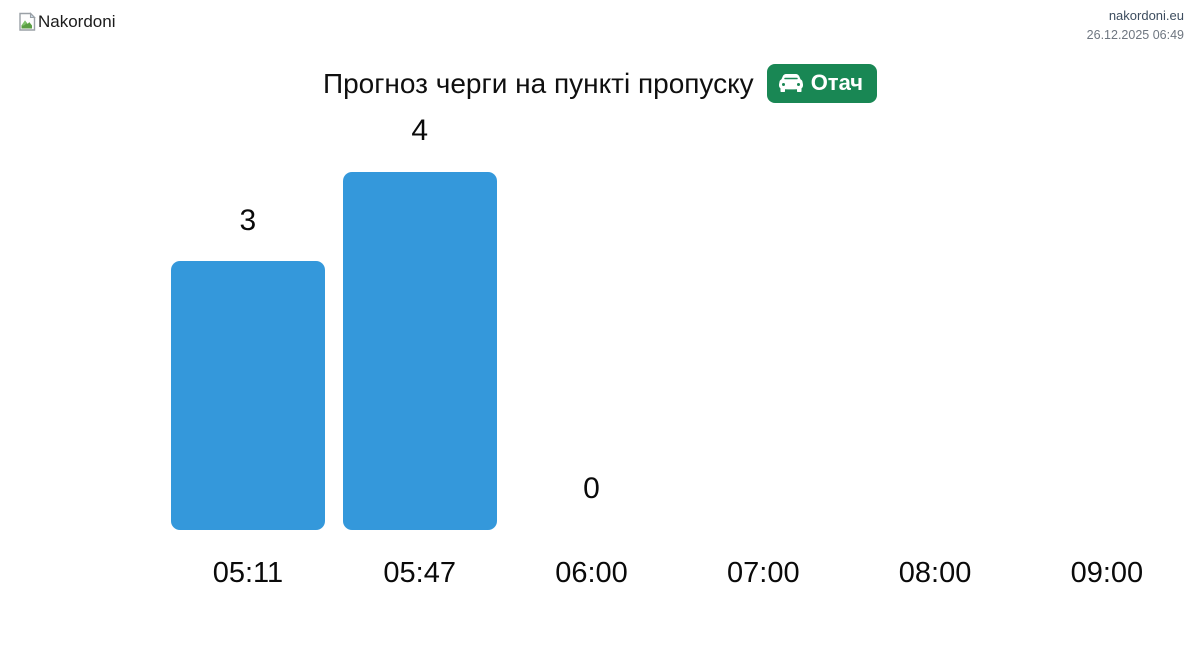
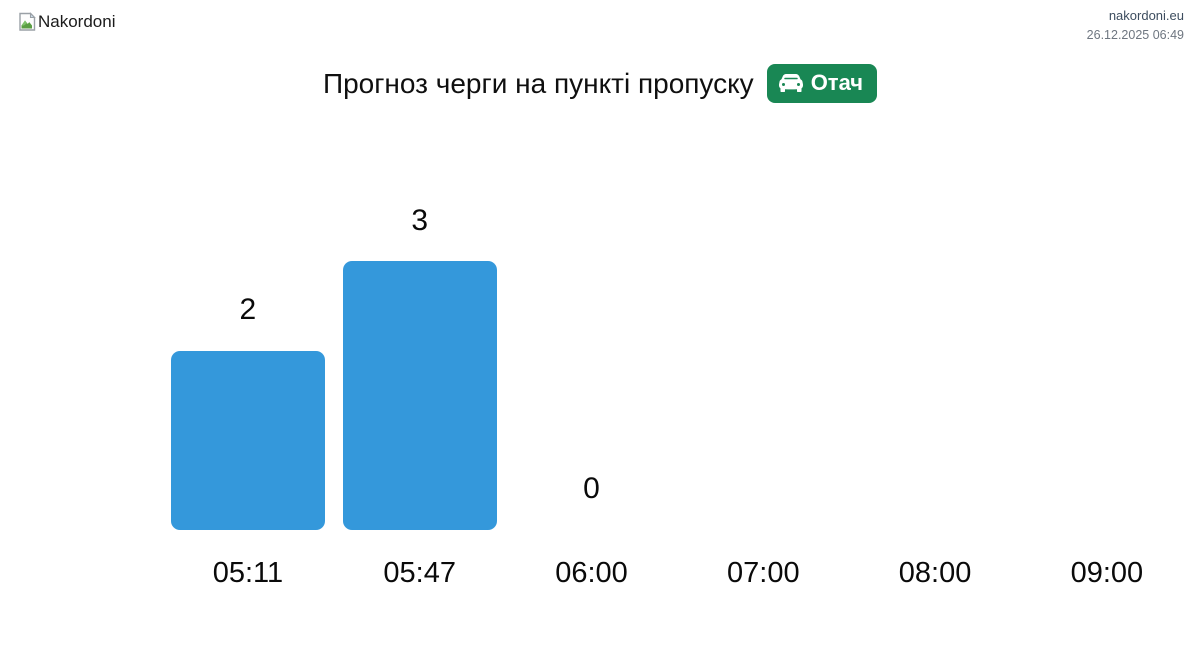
05:11: 3 -> 2
05:47: 4 -> 3
